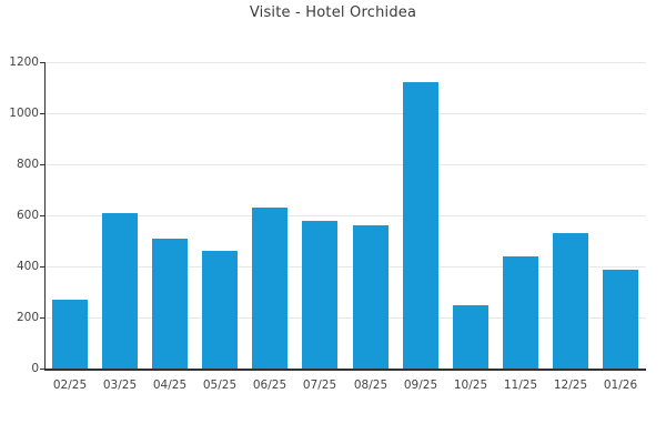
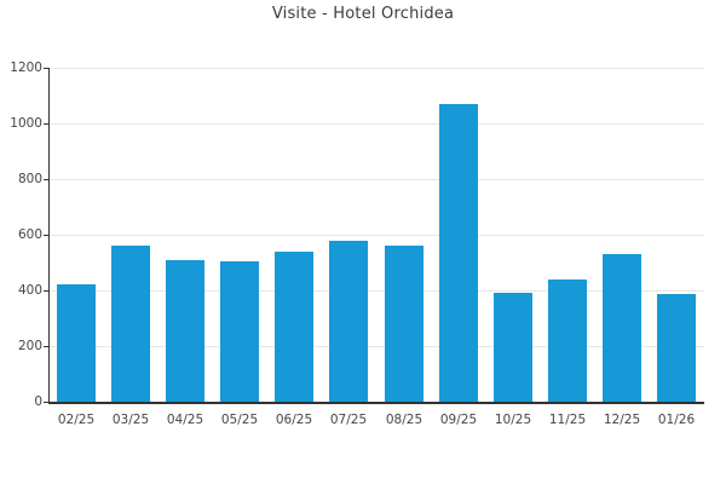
02/25: 270 -> 420
03/25: 610 -> 560
05/25: 460 -> 500
06/25: 630 -> 540
09/25: 1120 -> 1070
10/25: 250 -> 390
